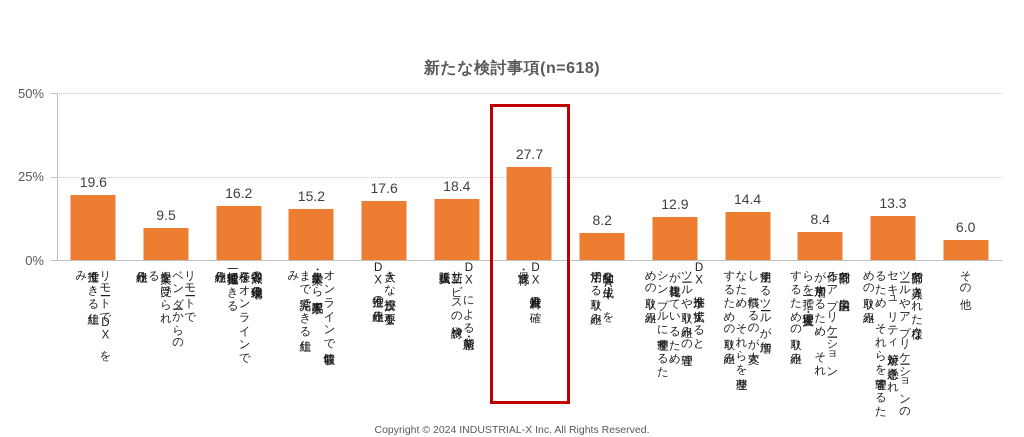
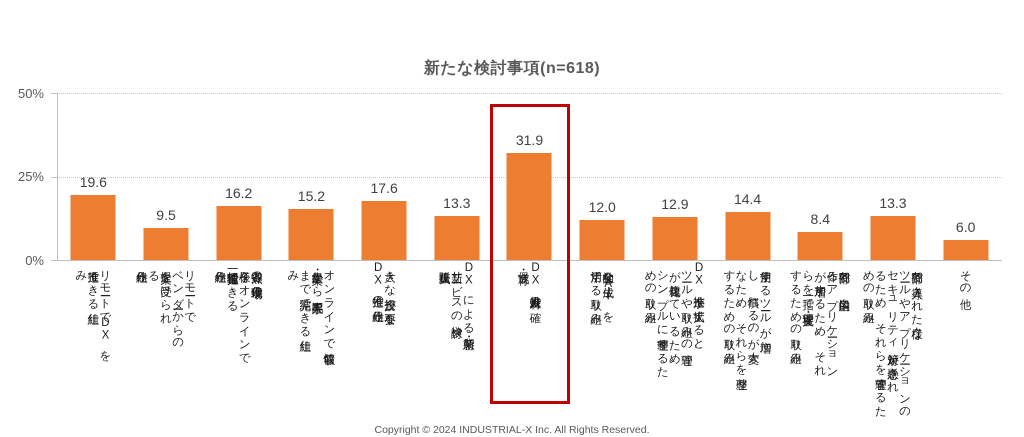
DXによる新業態・新サービスの検討や販路拡大: 18.4 -> 13.3
DX推進人材の確保・育成: 27.7 -> 31.9
全社的な生成AIを活用する取り組み: 8.2 -> 12.0
